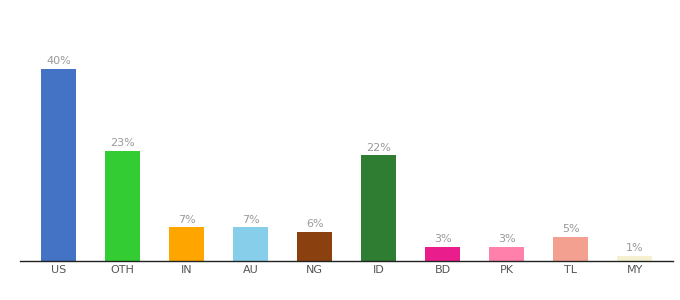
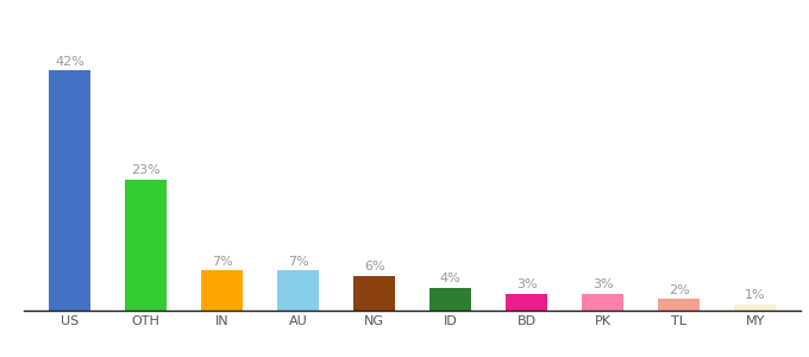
US: 40% -> 42%
ID: 22% -> 4%
TL: 5% -> 2%
